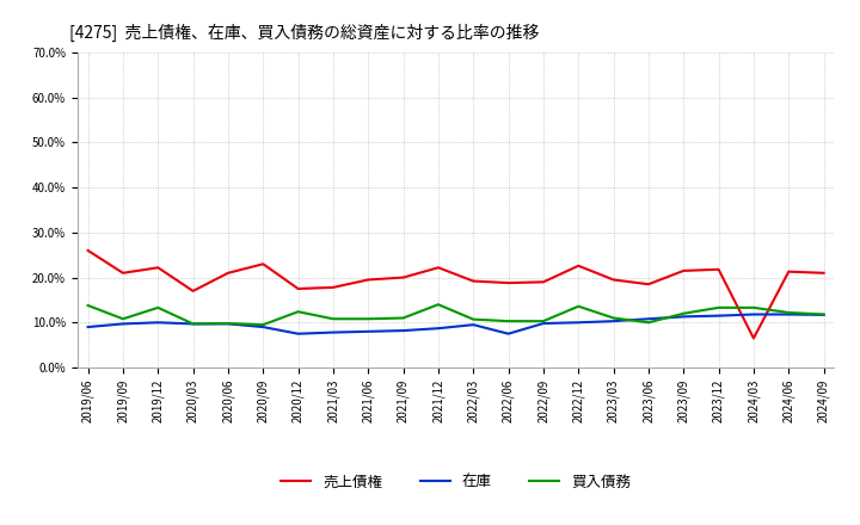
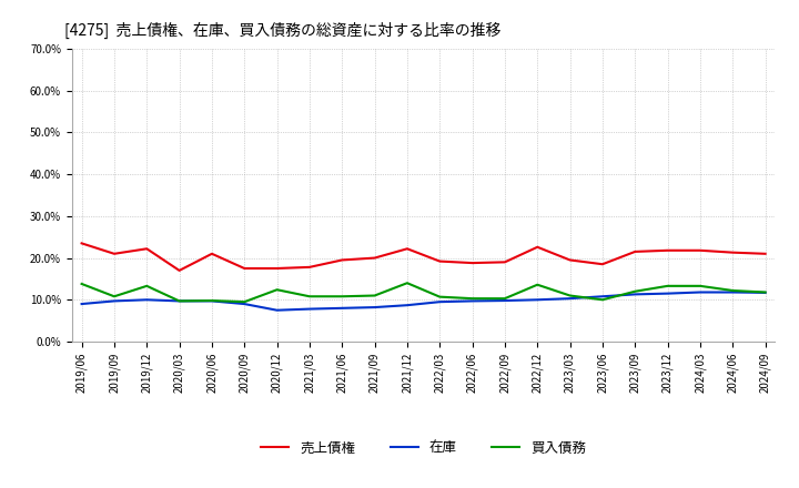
売上債権/2019/06: 26.0% -> 23.5%
売上債権/2020/09: 23.0% -> 17.5%
在庫/2022/06: 7.5% -> 9.7%
売上債権/2024/03: 6.5% -> 21.8%
